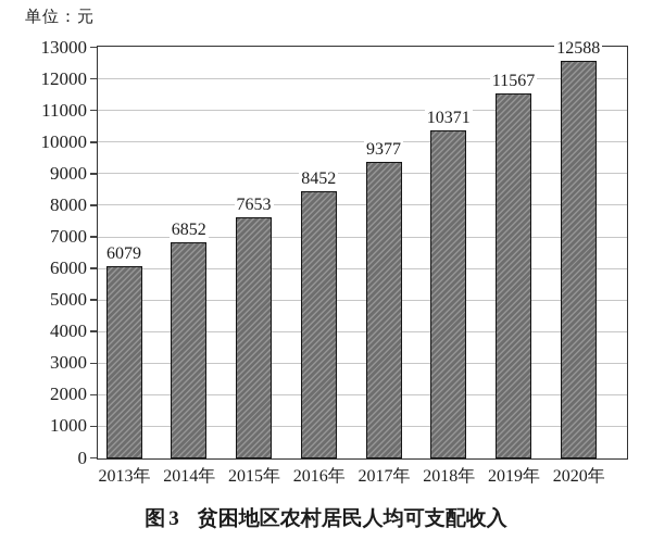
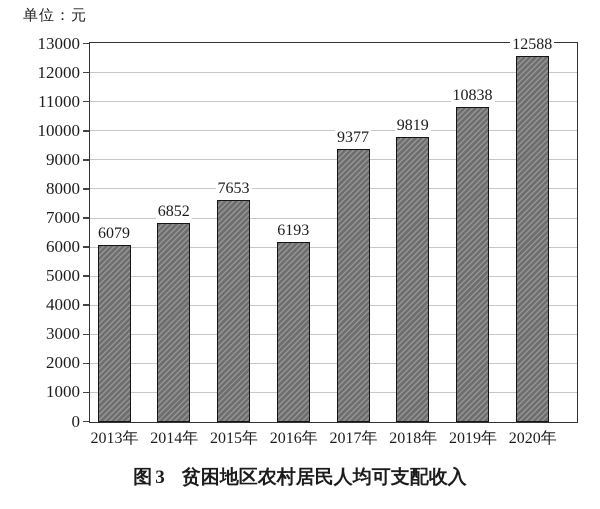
2016年: 8452 -> 6193
2018年: 10371 -> 9819
2019年: 11567 -> 10838
